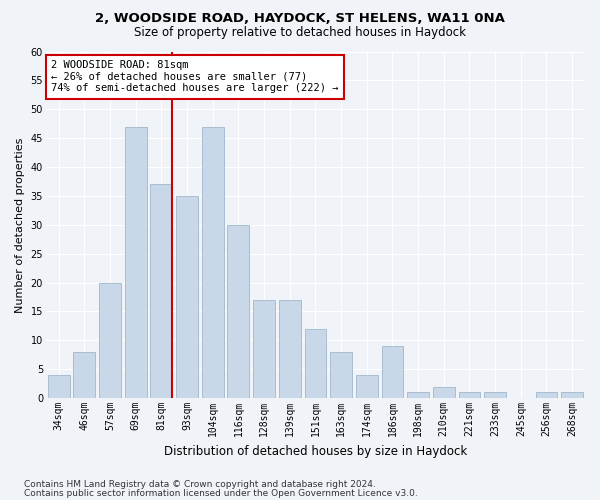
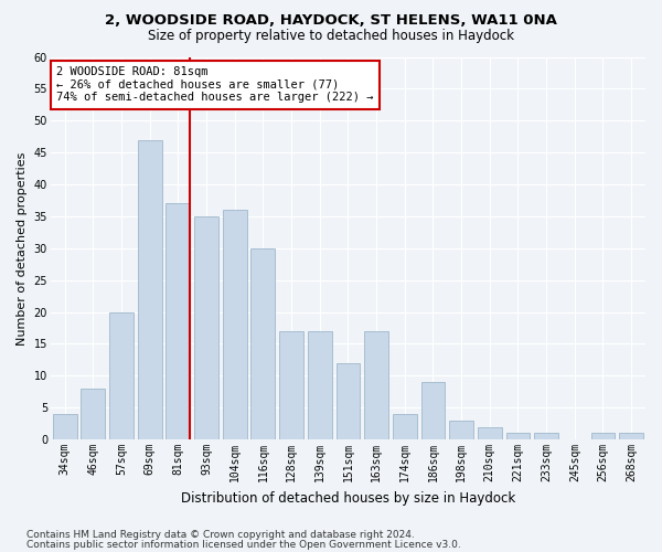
104sqm: 47 -> 36
163sqm: 8 -> 17
198sqm: 1 -> 3
